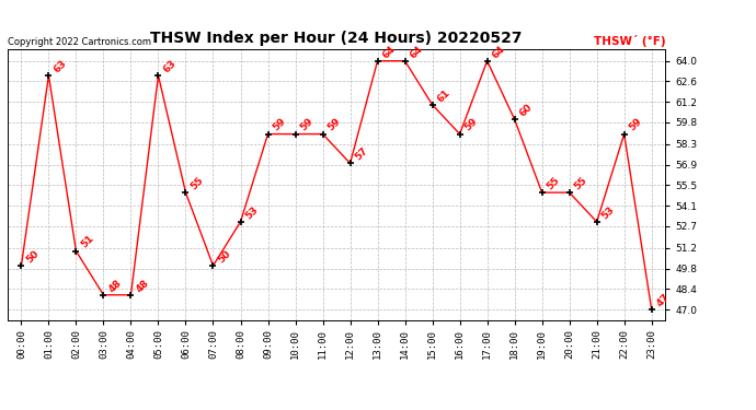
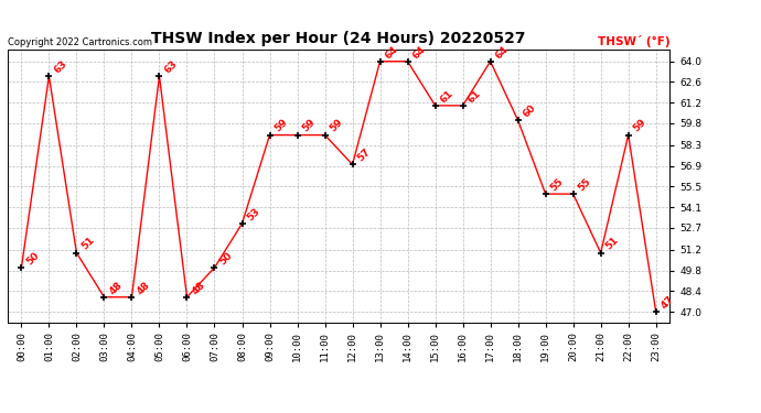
06:00: 55 -> 48
16:00: 59 -> 61
21:00: 53 -> 51
